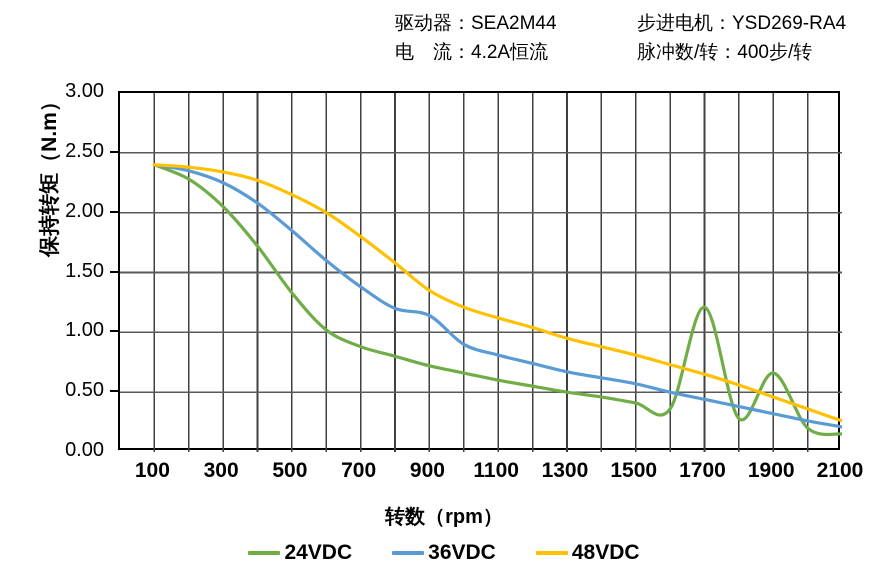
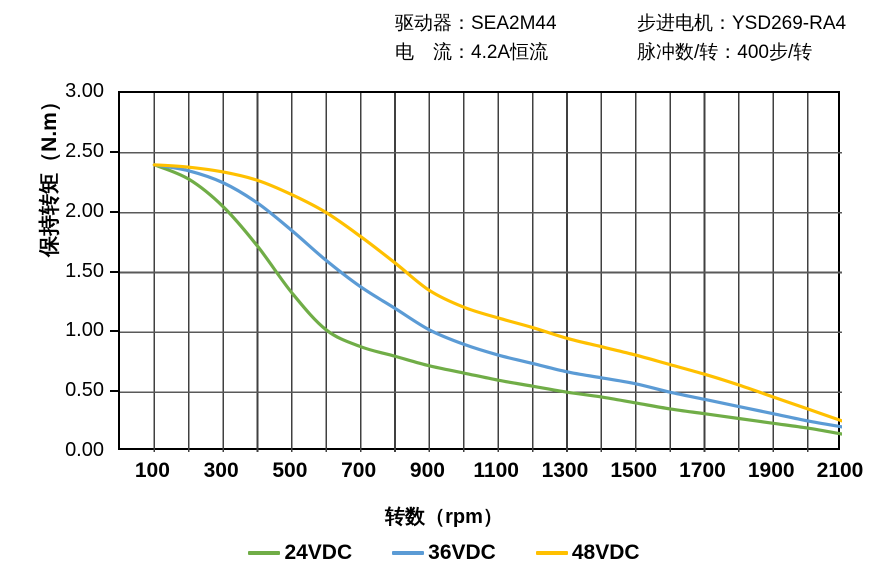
36VDC/900: 1.14 -> 1.02
24VDC/1700: 1.21 -> 0.32
24VDC/1900: 0.66 -> 0.24
